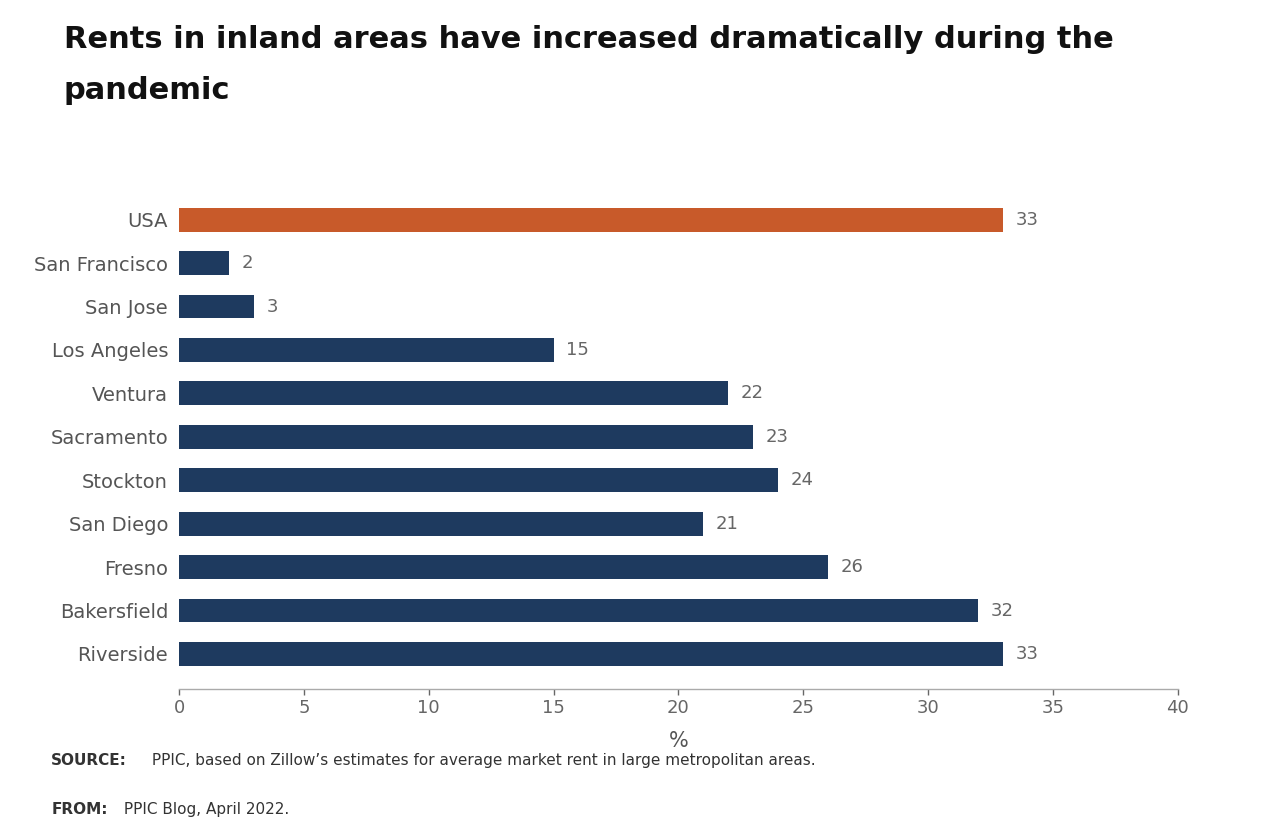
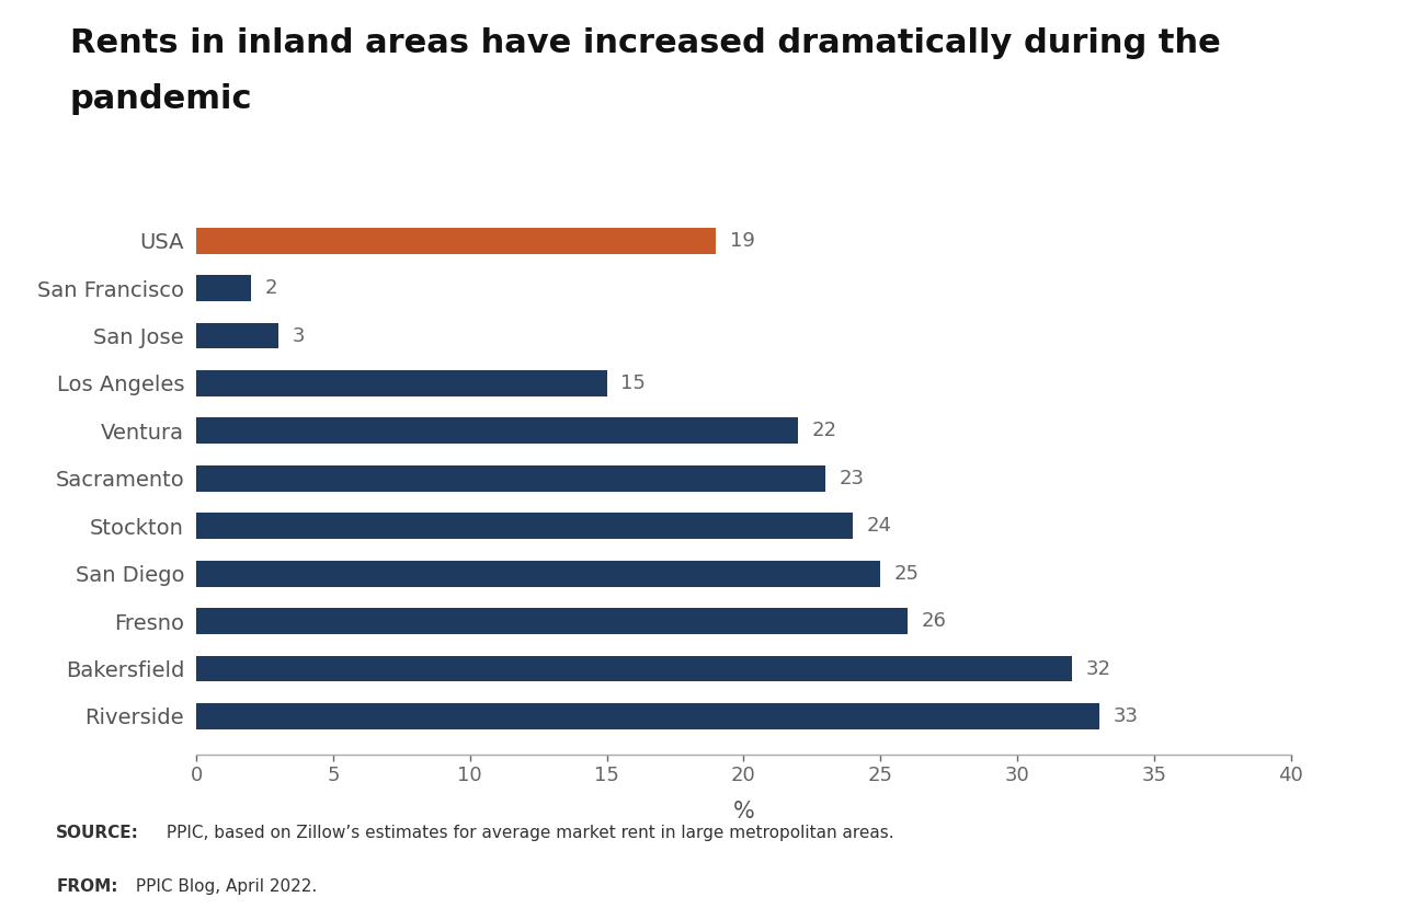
USA: 33 -> 19
San Diego: 21 -> 25
